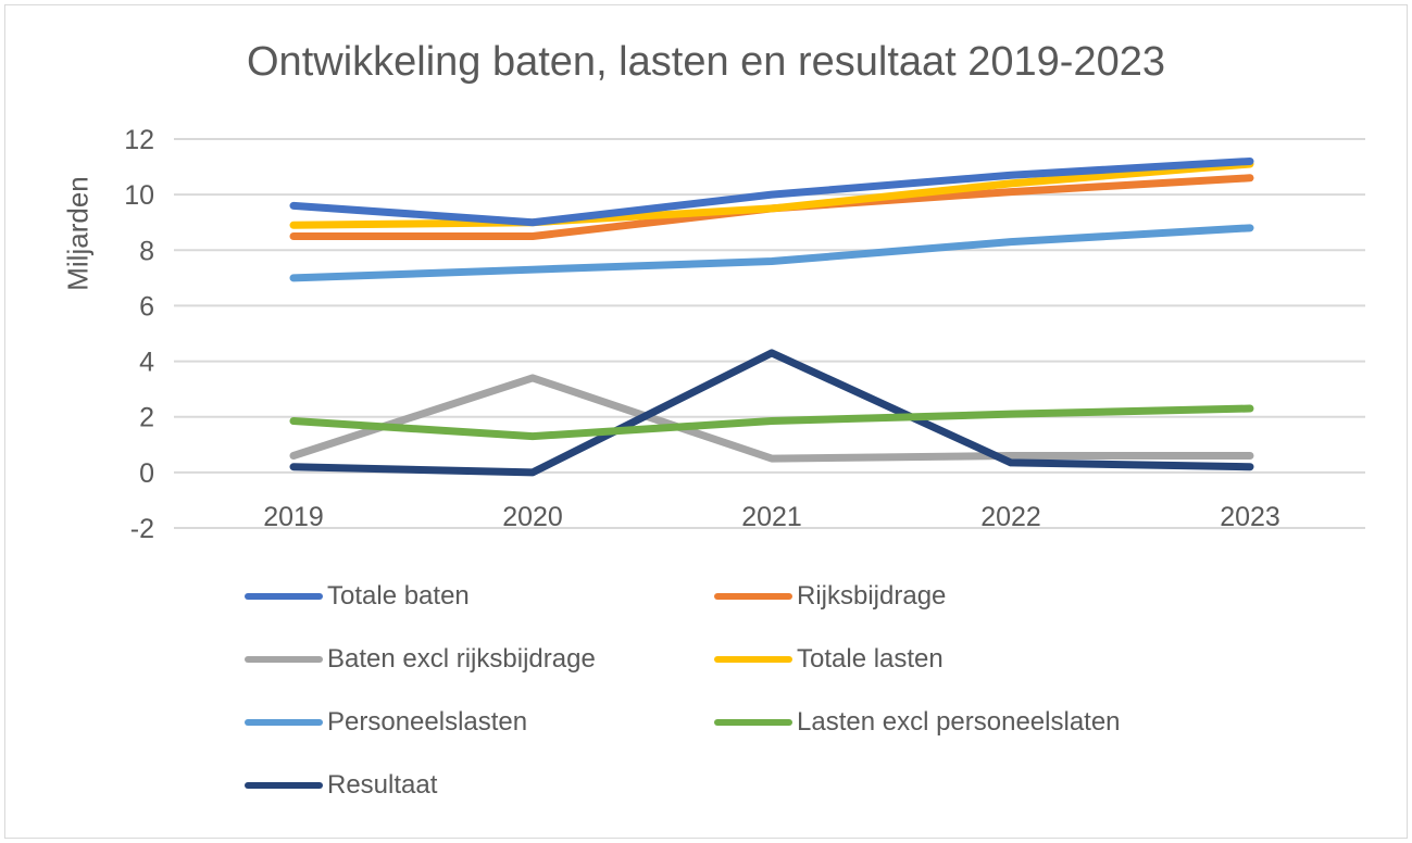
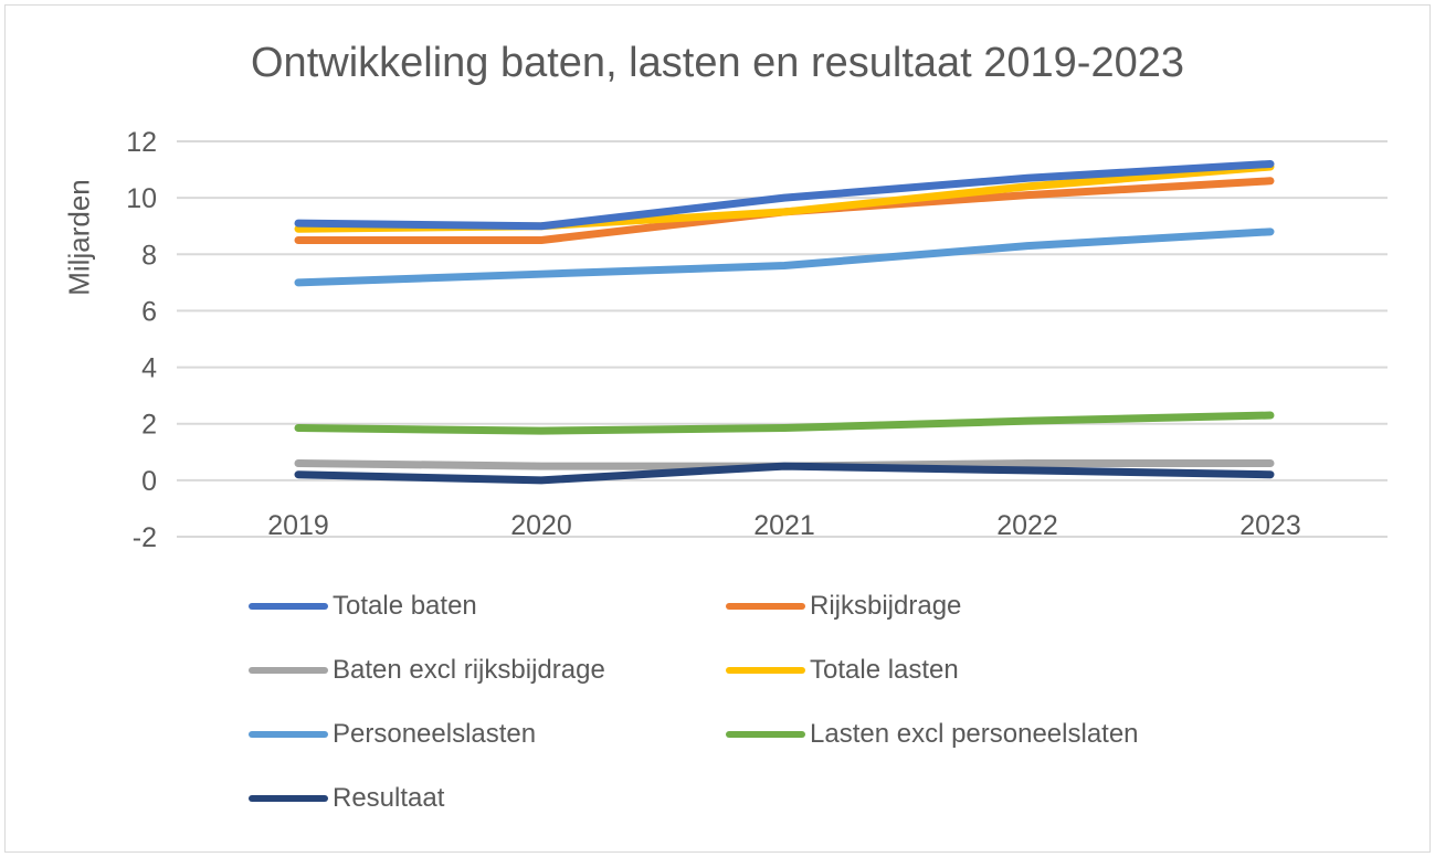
Totale baten/2019: 9.6 -> 9.1
Baten excl rijksbijdrage/2020: 3.4 -> 0.5
Lasten excl personeelslaten/2020: 1.3 -> 1.8
Resultaat/2021: 4.3 -> 0.5
